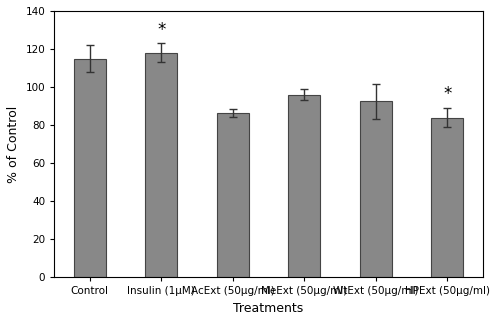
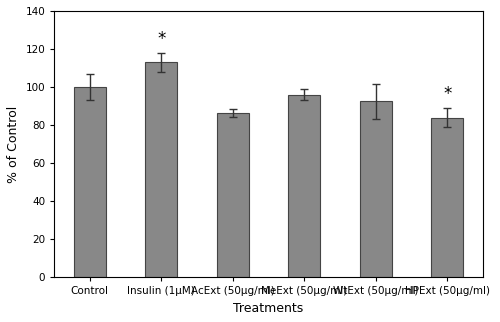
Control: 115 -> 100
Insulin (1μM): 118 -> 113
